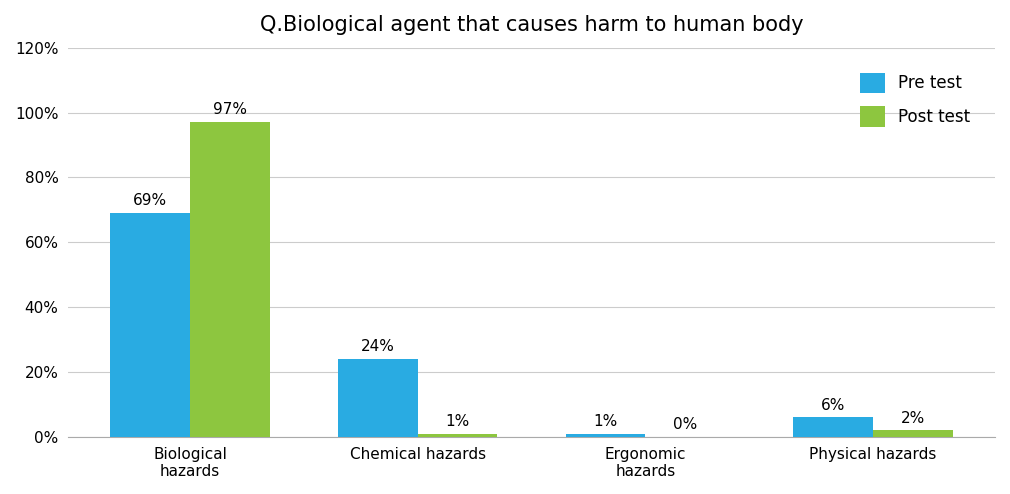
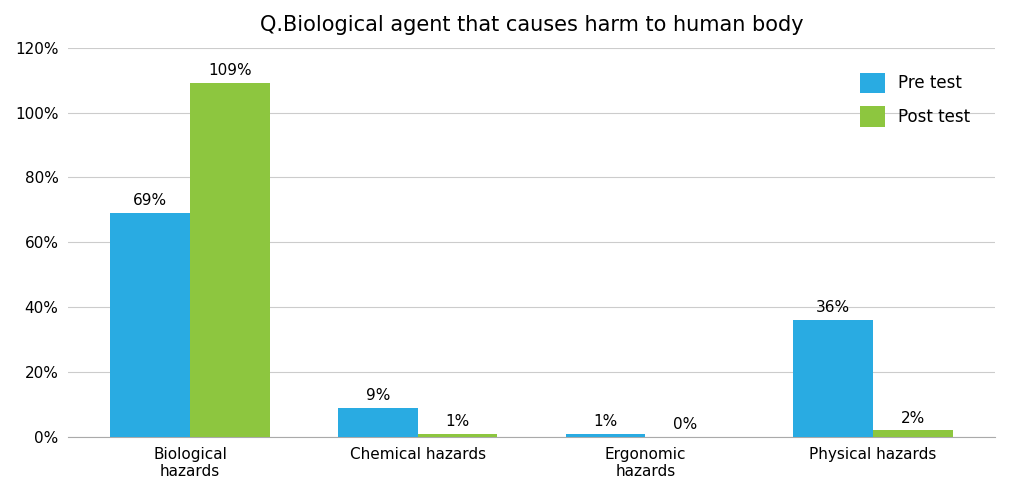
Post test/Biological hazards: 97% -> 109%
Pre test/Chemical hazards: 24% -> 9%
Pre test/Physical hazards: 6% -> 36%
